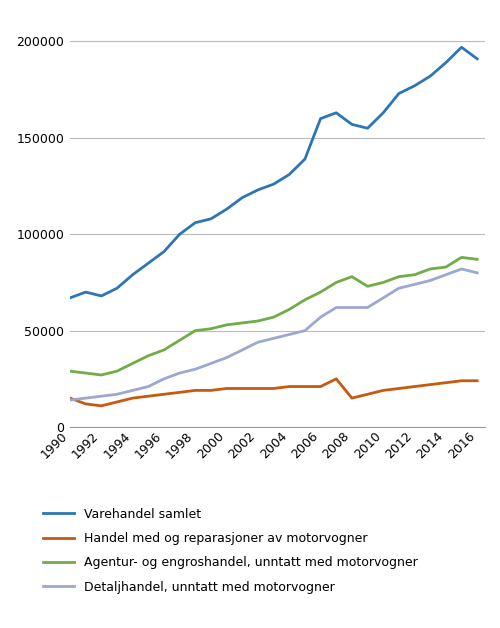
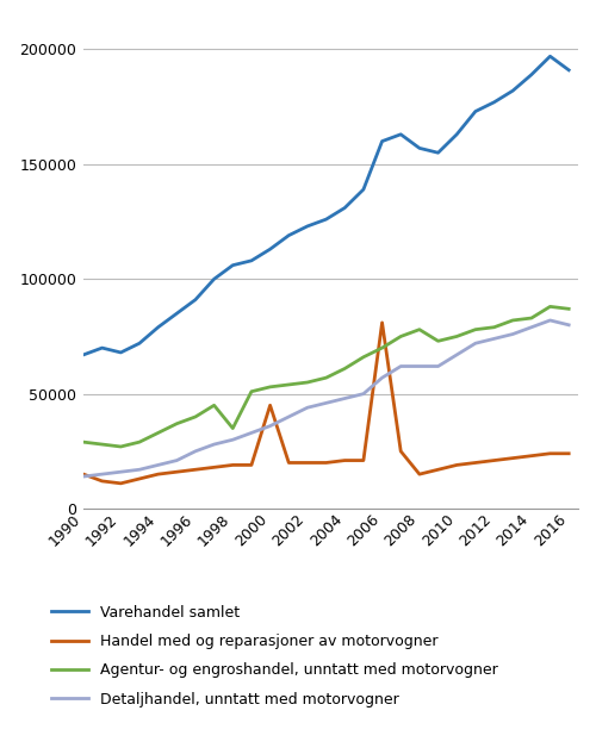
Agentur- og engroshandel, unntatt med motorvogner/1998: 50000 -> 35000
Handel med og reparasjoner av motorvogner/2000: 20000 -> 45000
Handel med og reparasjoner av motorvogner/2006: 21000 -> 81000
